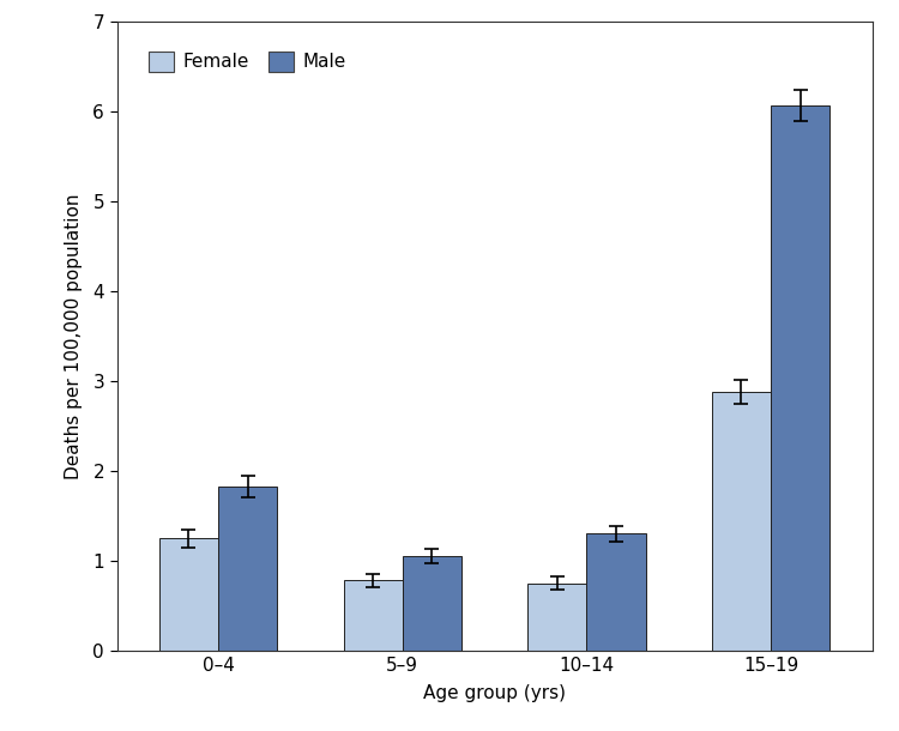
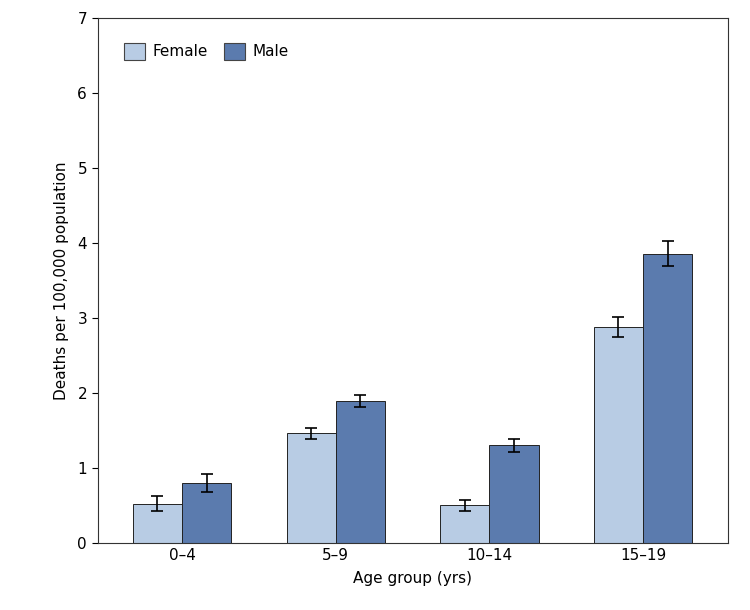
Female/0–4: 1.25 -> 0.52
Male/0–4: 1.83 -> 0.80
Female/5–9: 0.78 -> 1.46
Male/5–9: 1.05 -> 1.90
Female/10–14: 0.75 -> 0.50
Male/15–19: 6.07 -> 3.86
